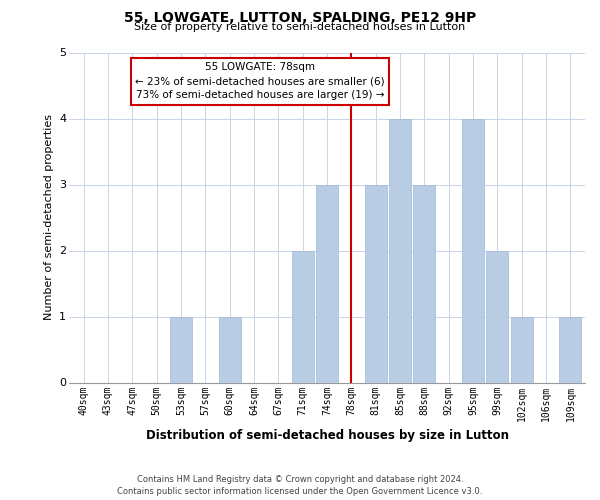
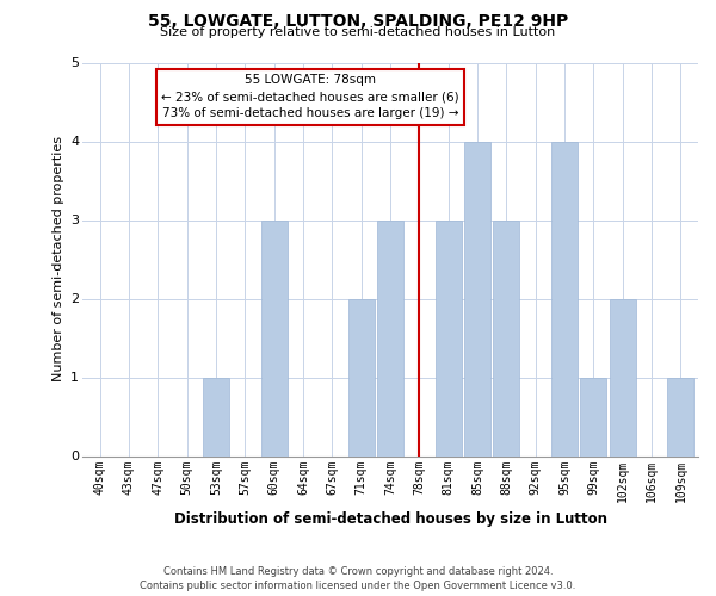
60sqm: 1 -> 3
99sqm: 2 -> 1
102sqm: 1 -> 2
